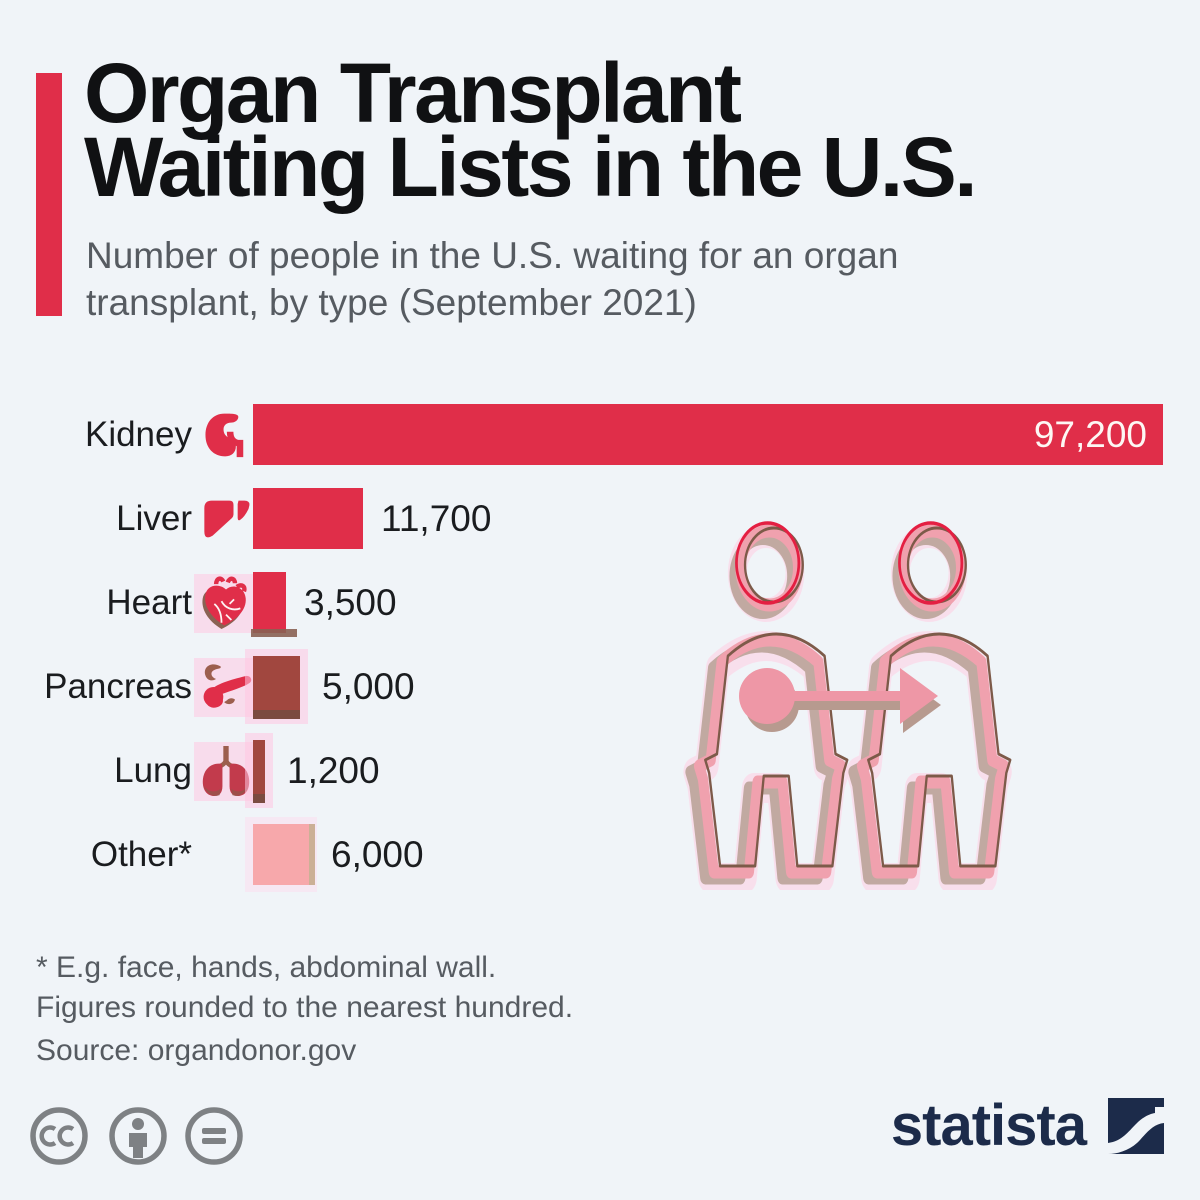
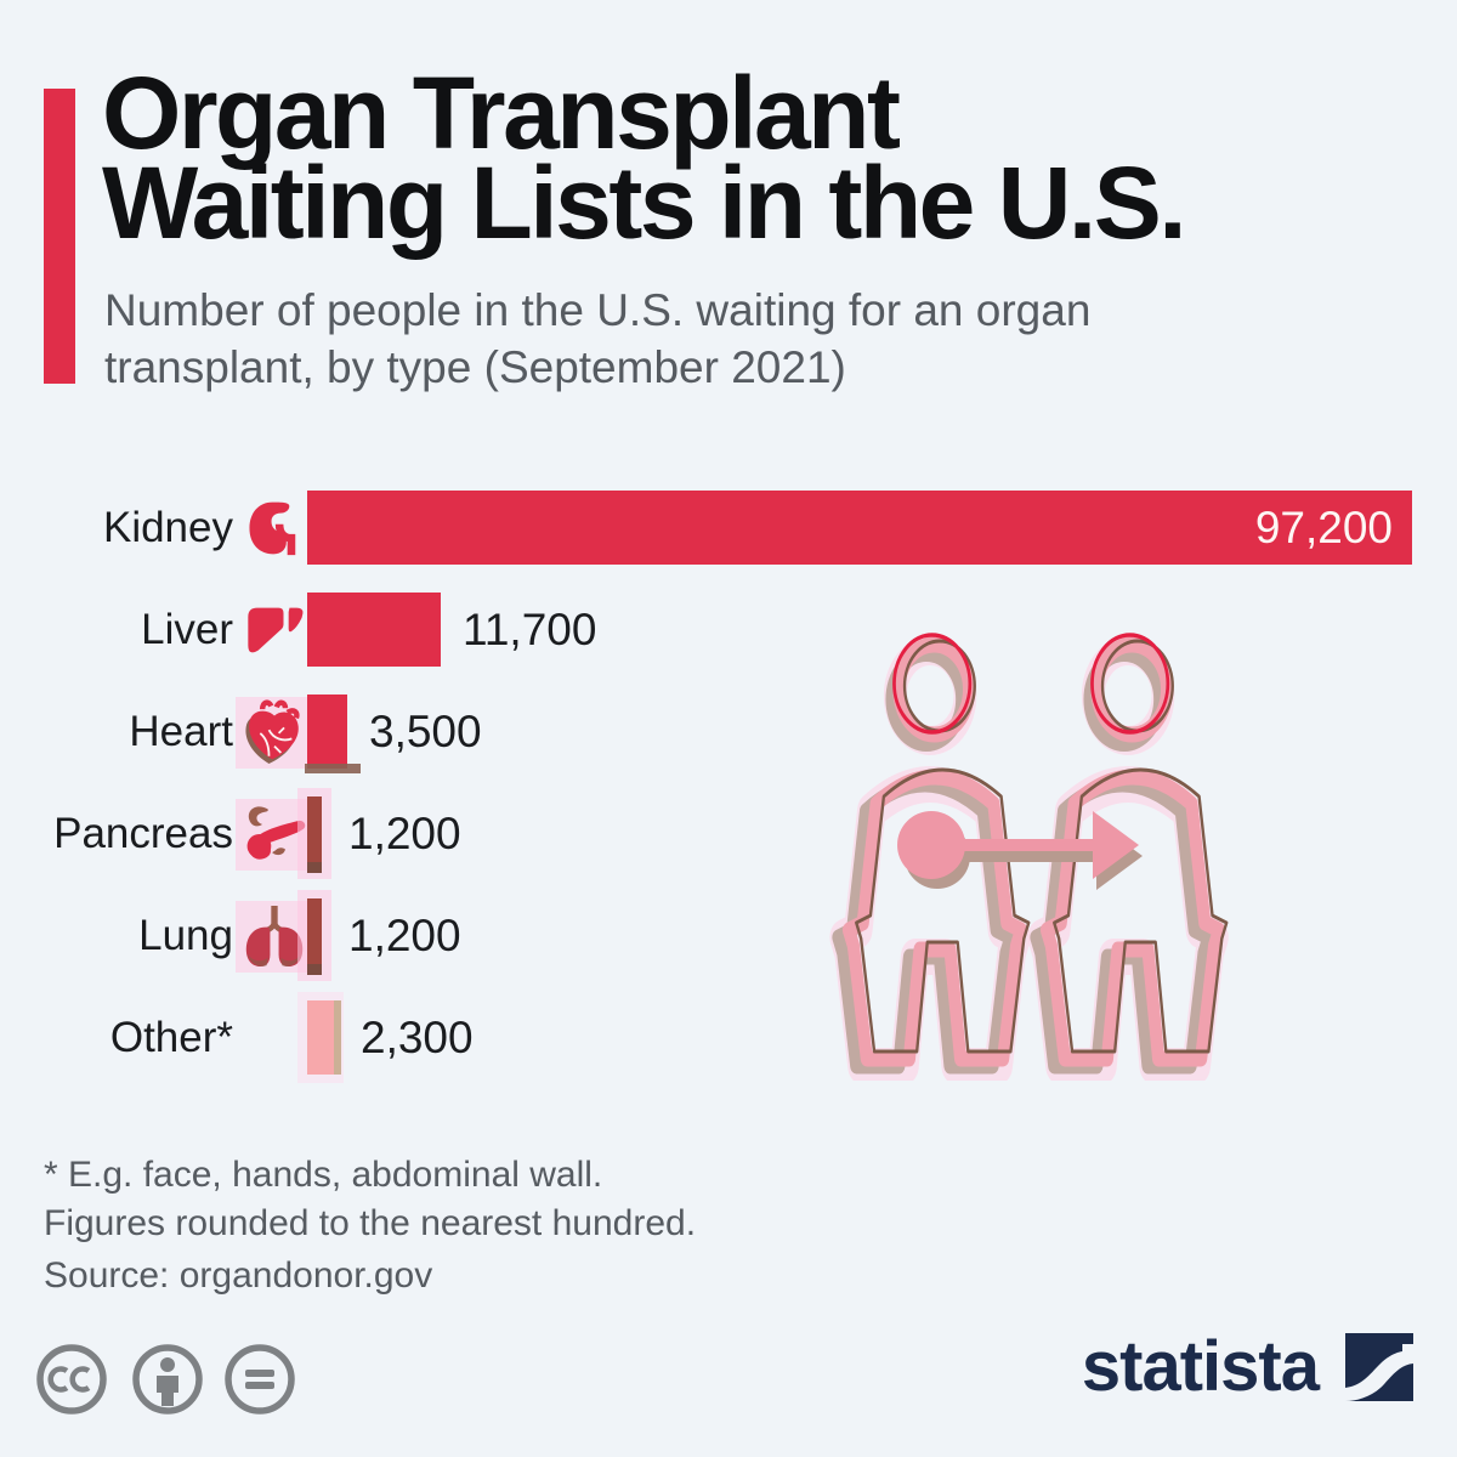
Pancreas: 5,000 -> 1,200
Other*: 6,000 -> 2,300
